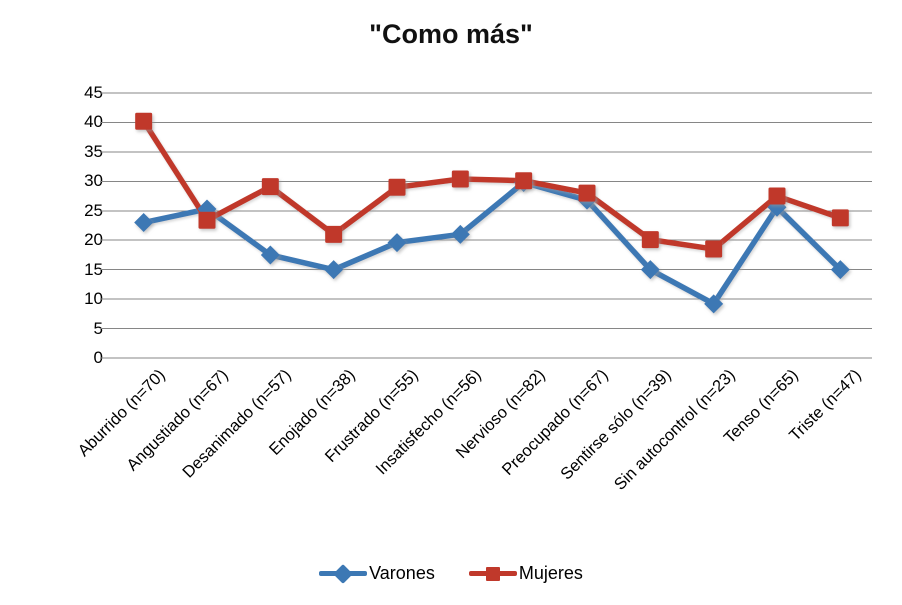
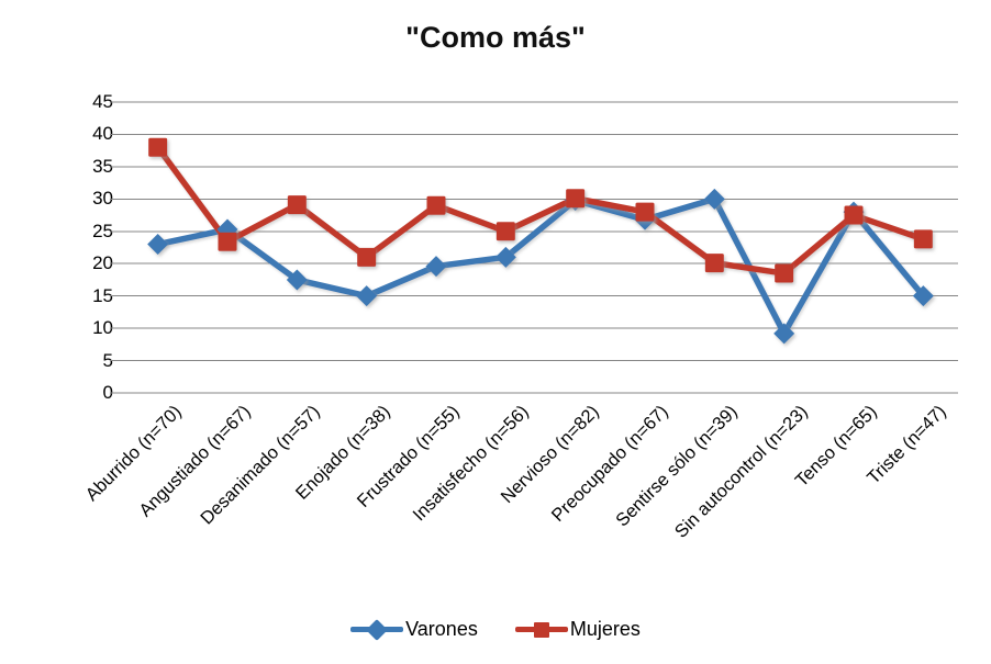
Mujeres/Aburrido (n=70): 40 -> 38
Mujeres/Insatisfecho (n=56): 30 -> 25
Varones/Sentirse sólo (n=39): 15 -> 30
Varones/Tenso (n=65): 26 -> 28
